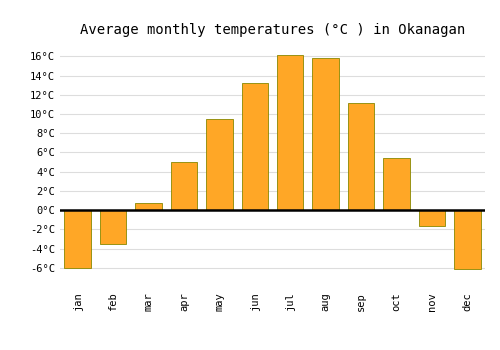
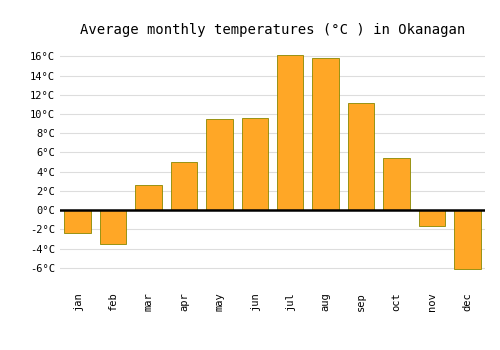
jan: -6.0°C -> -2.4°C
mar: 0.7°C -> 2.6°C
jun: 13.2°C -> 9.6°C
